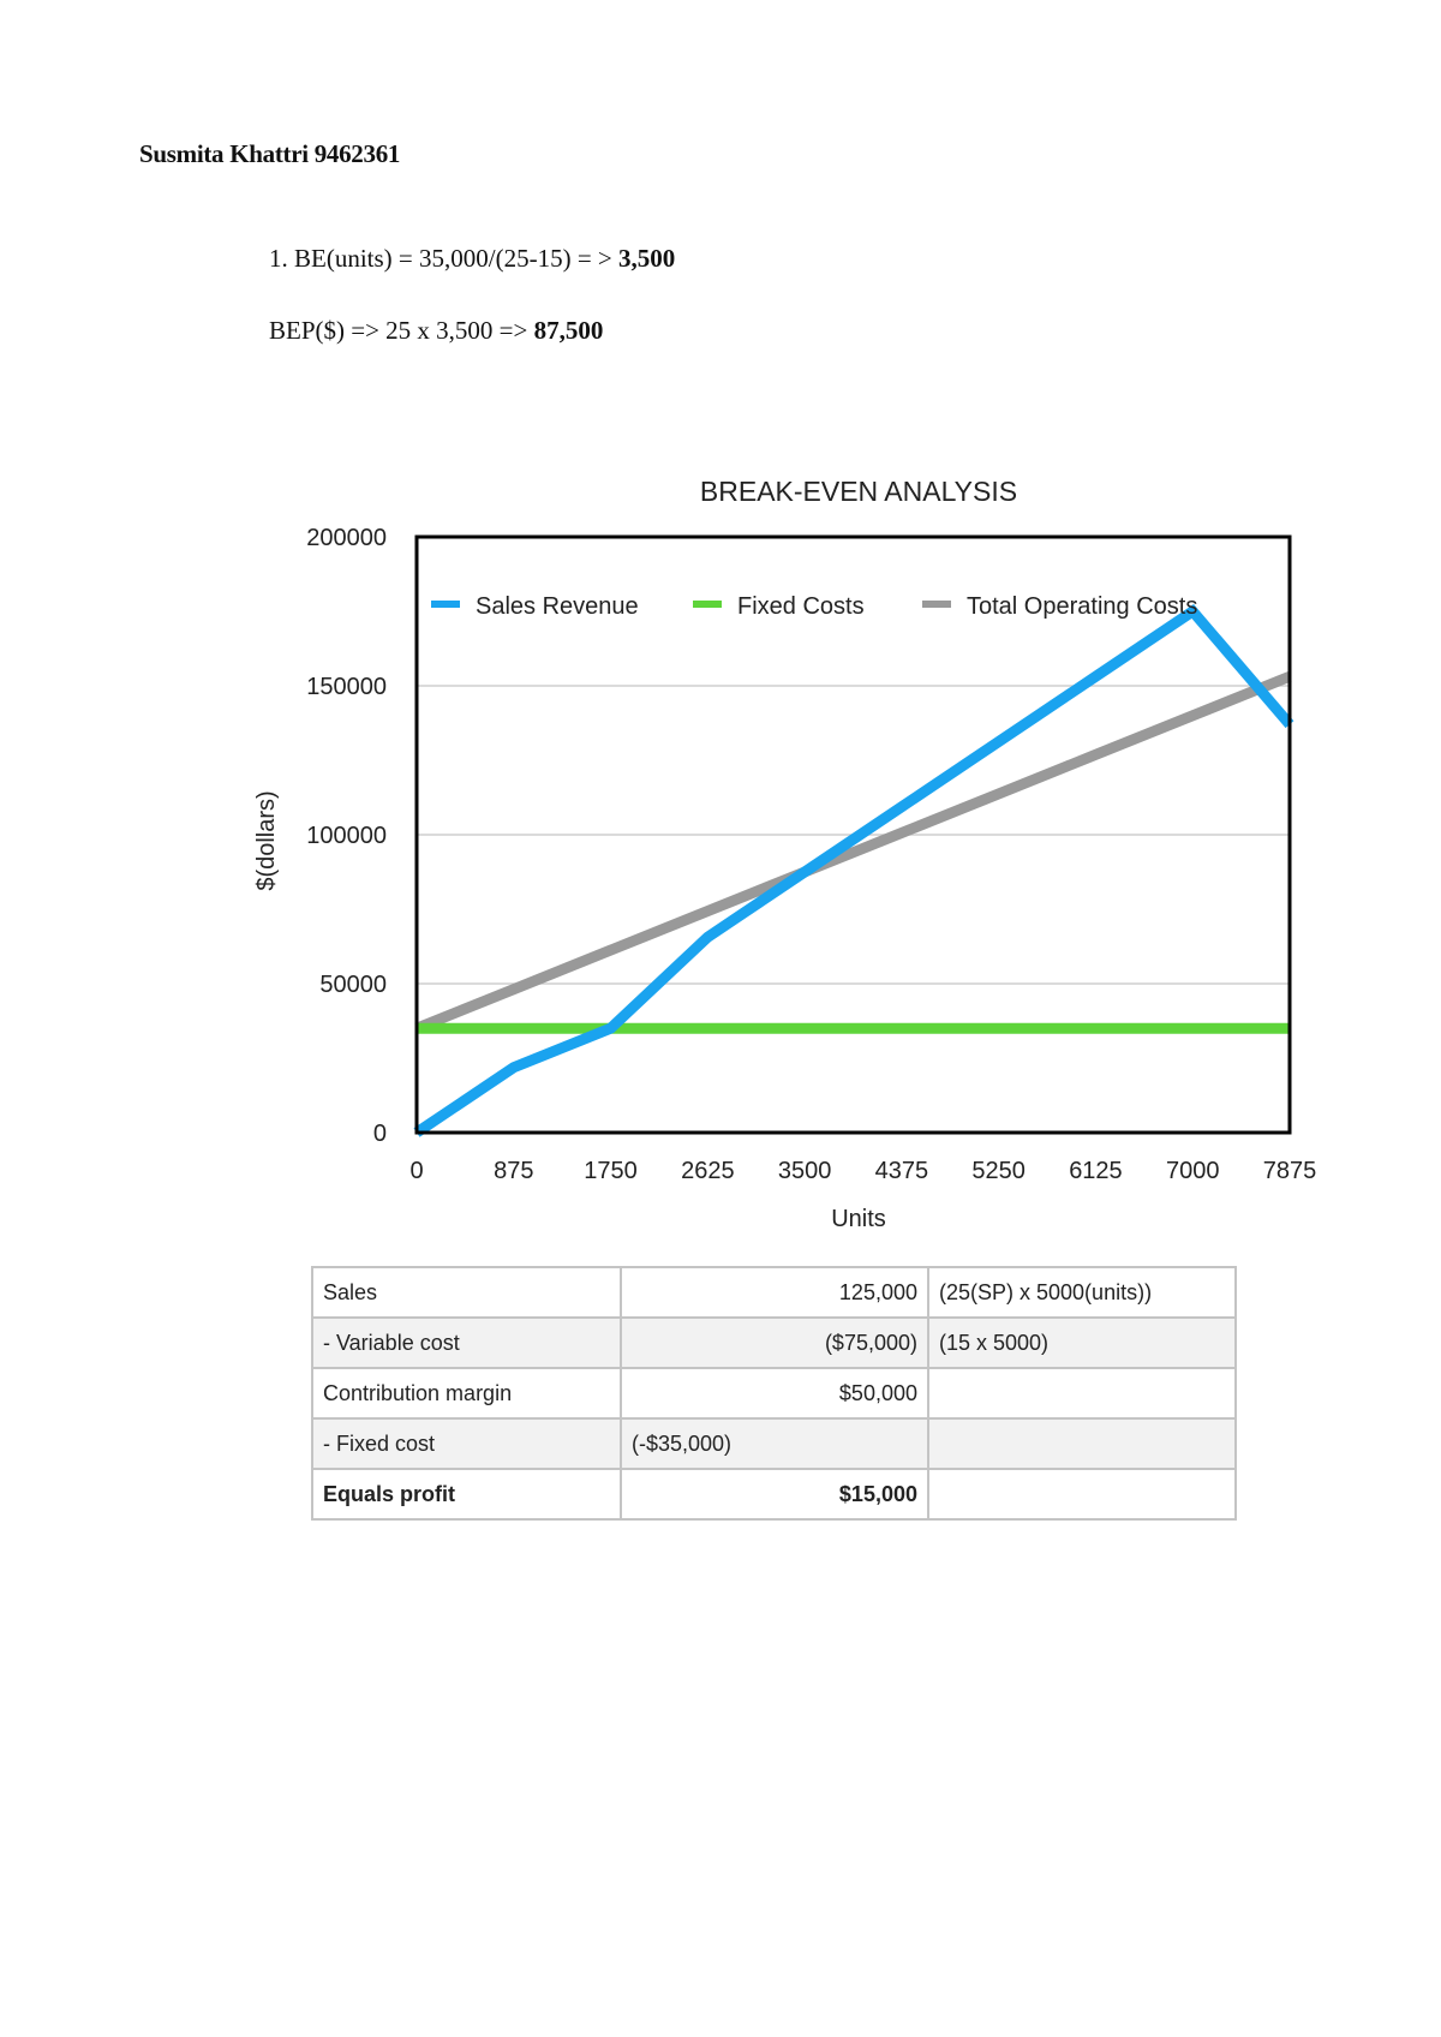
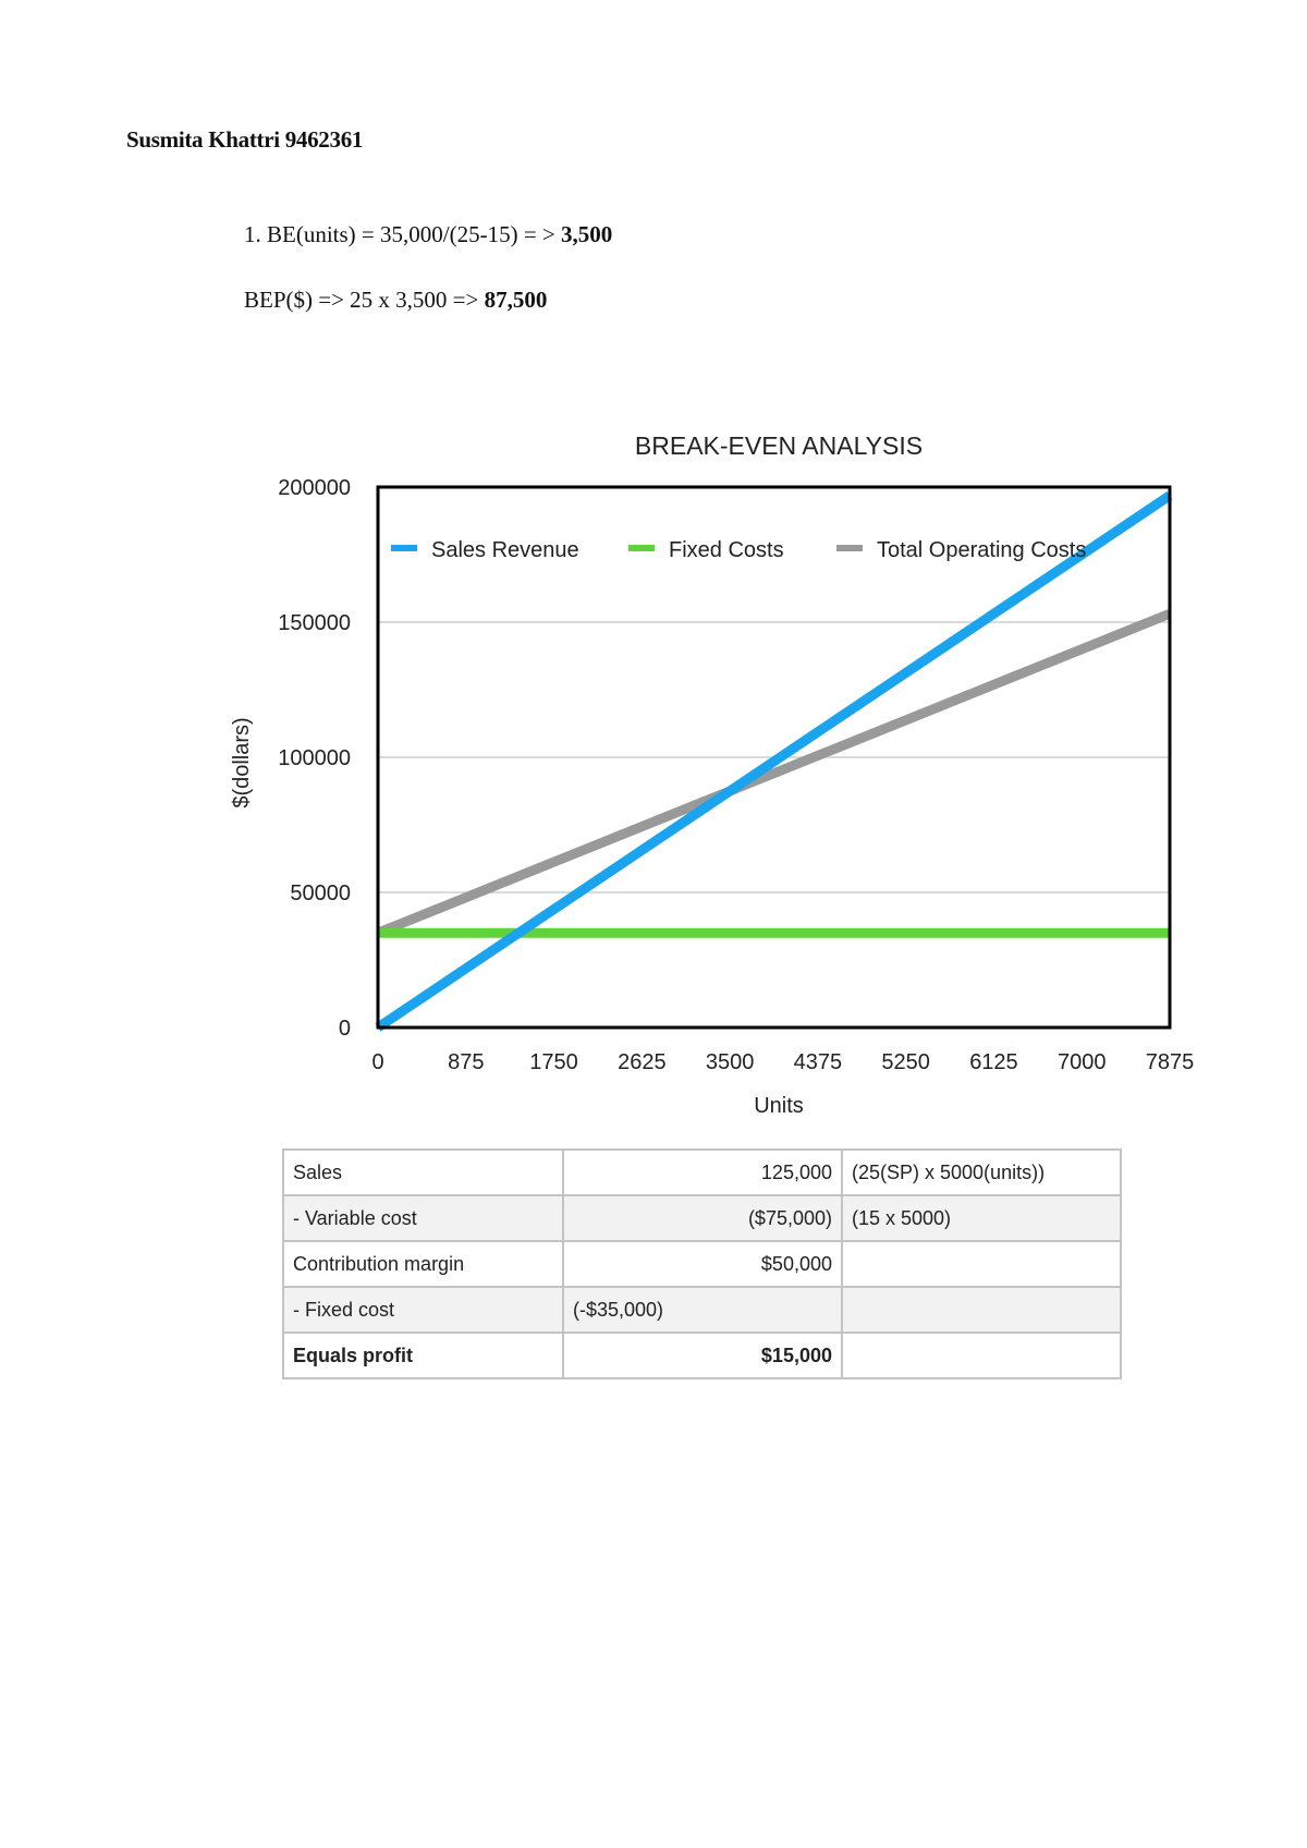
Sales Revenue/1750: 35000 -> 44000
Sales Revenue/7875: 137000 -> 197000
